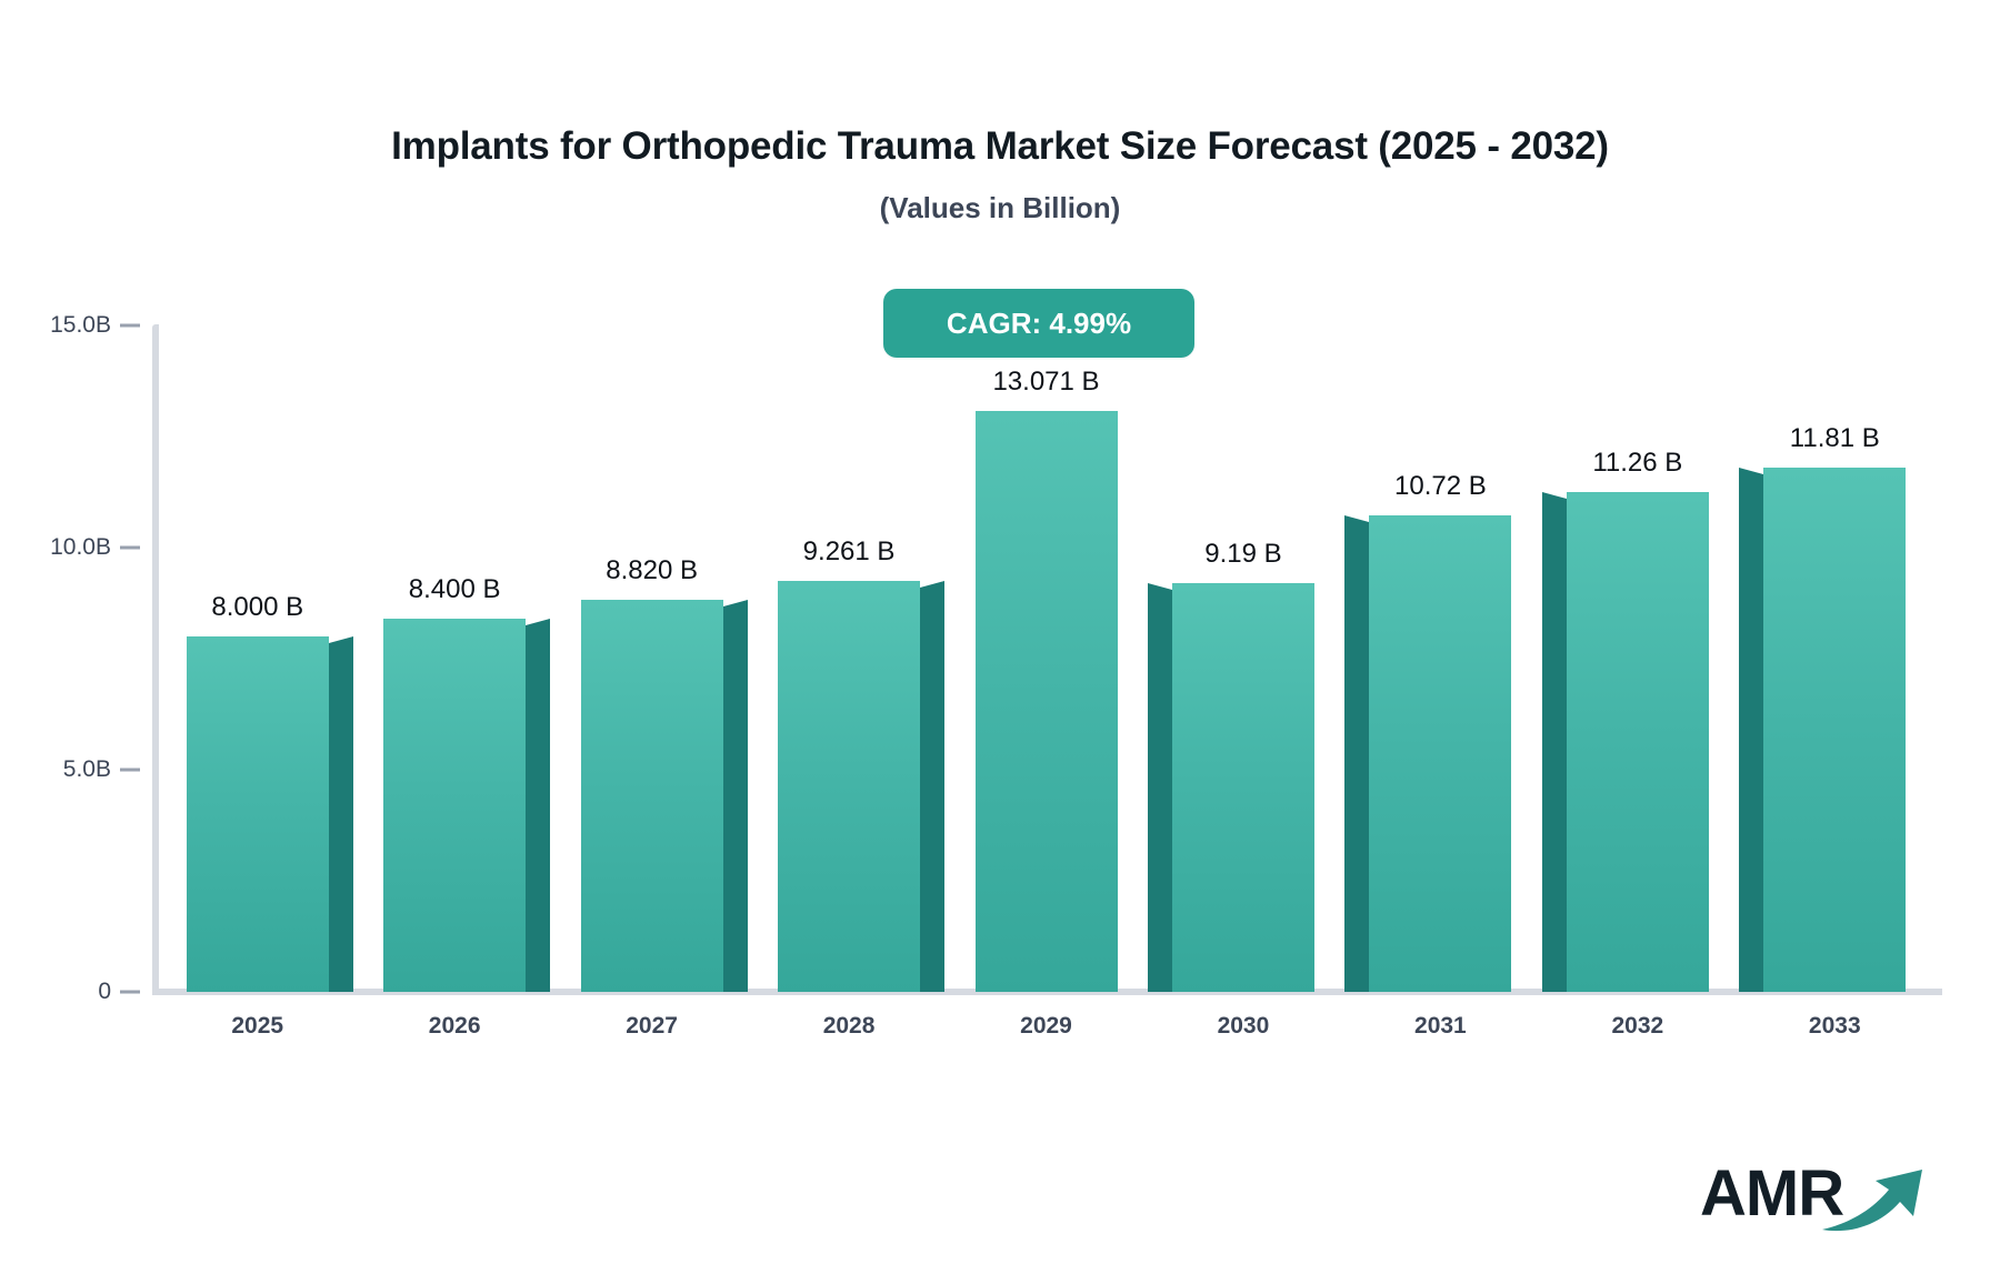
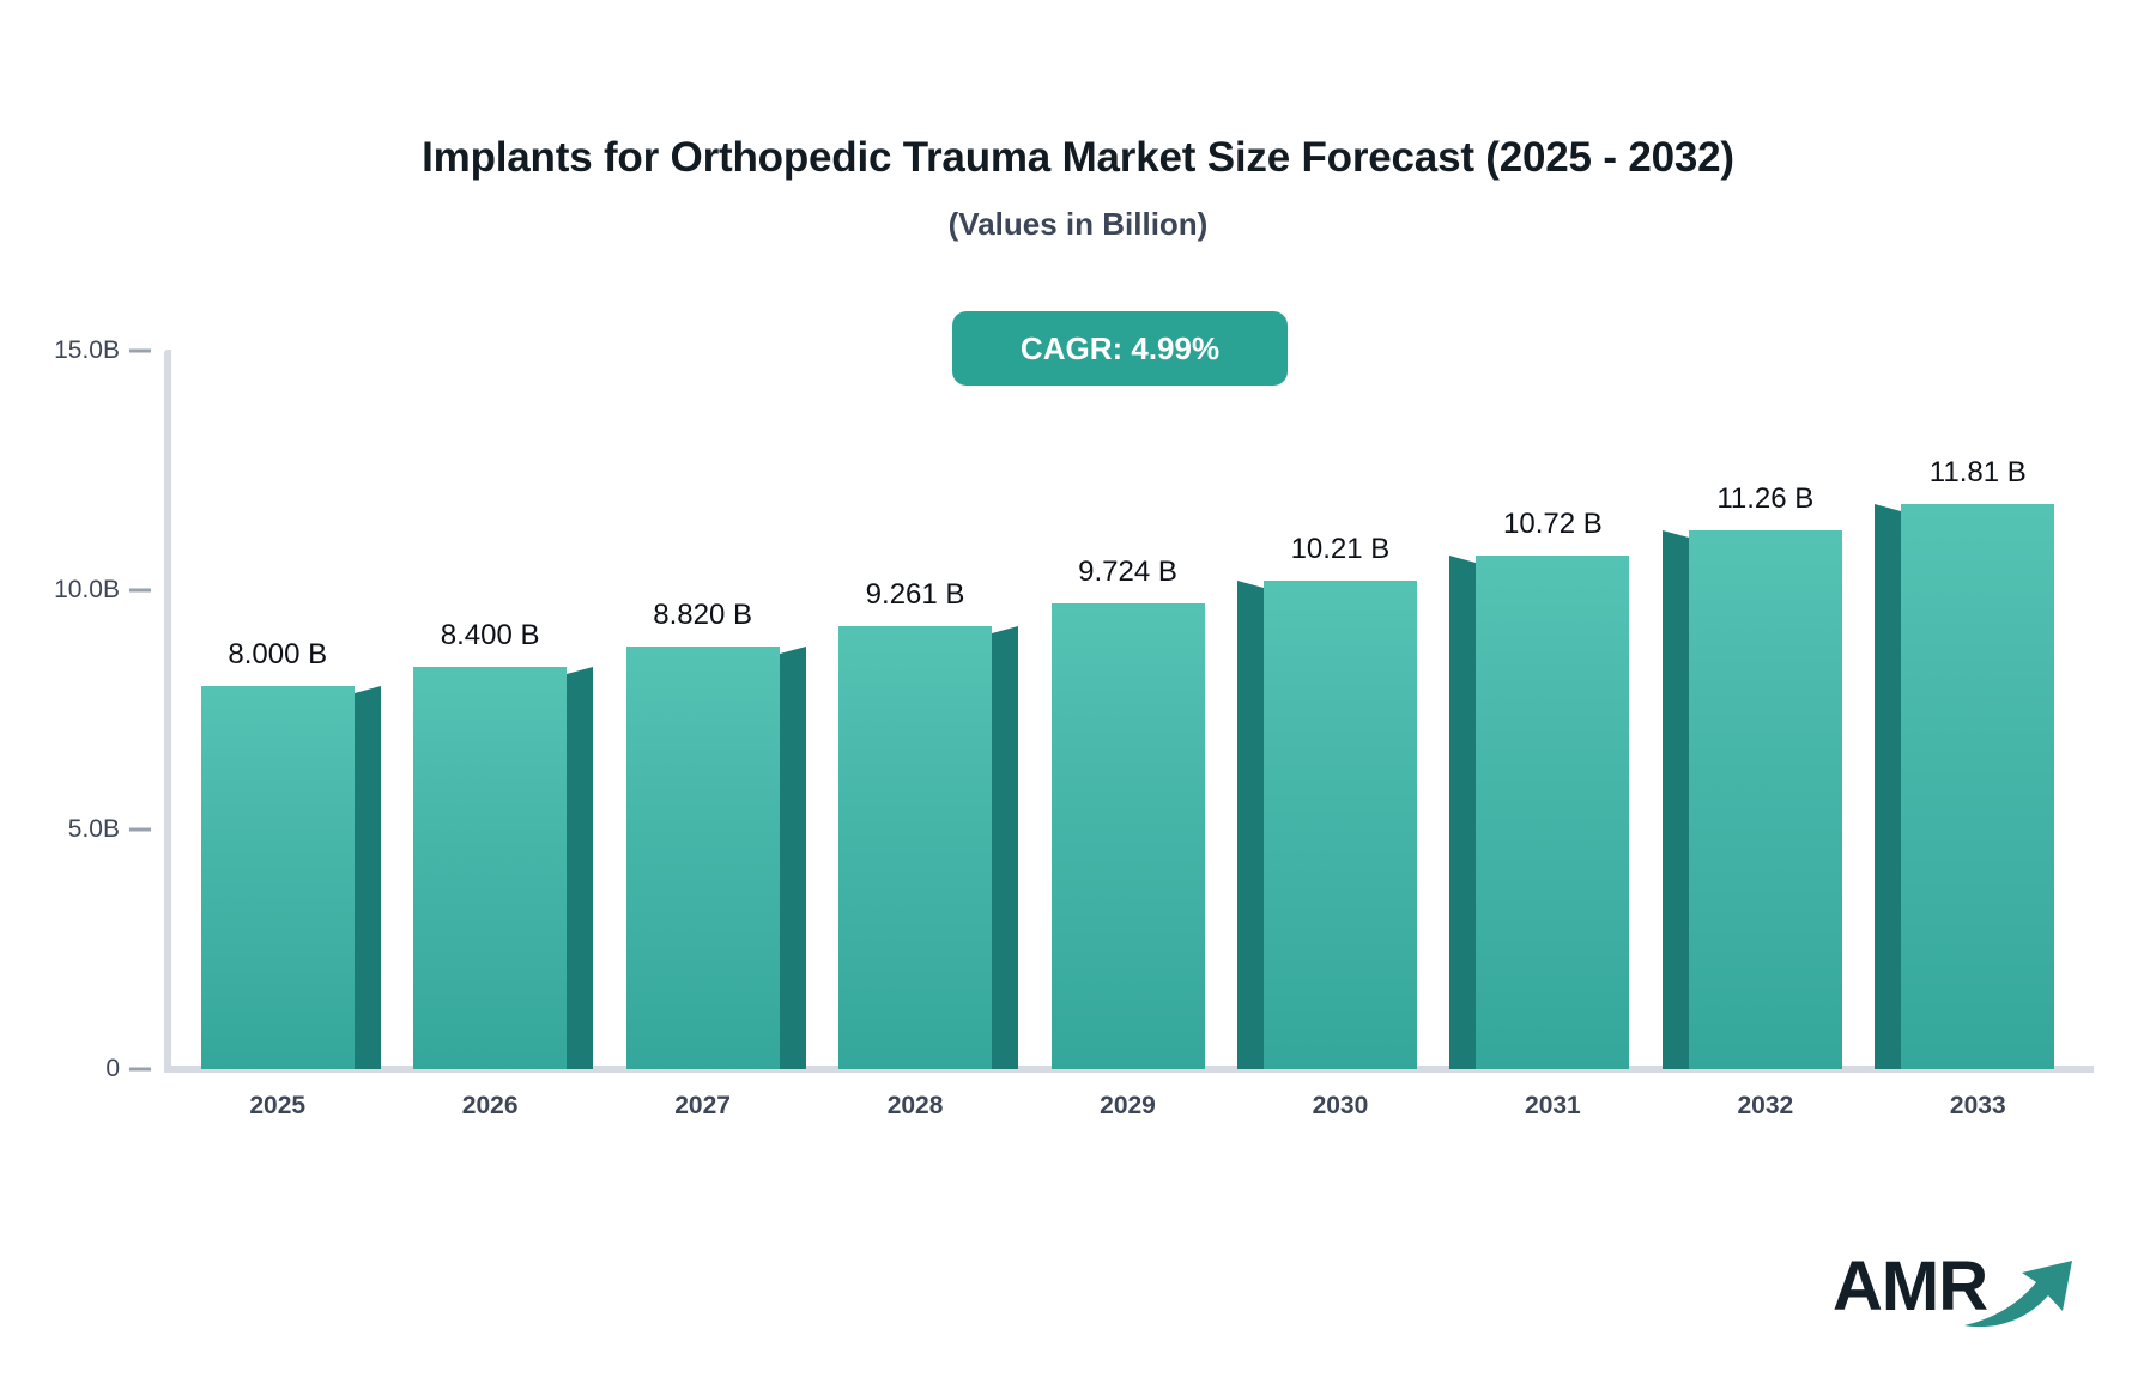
2029: 13.071 -> 9.724
2030: 9.19 -> 10.21
